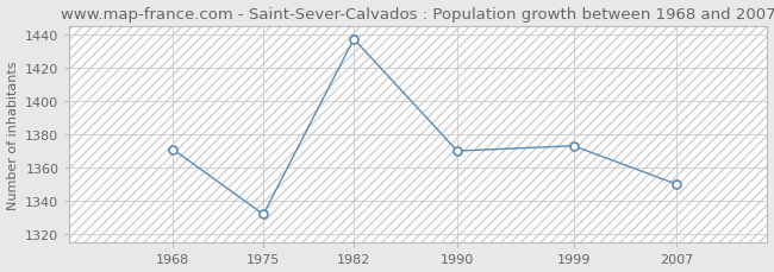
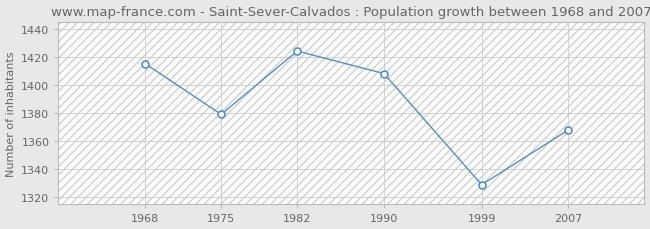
1968: 1371 -> 1415
1975: 1332 -> 1379
1982: 1437 -> 1424
1990: 1370 -> 1408
1999: 1373 -> 1329
2007: 1350 -> 1368
